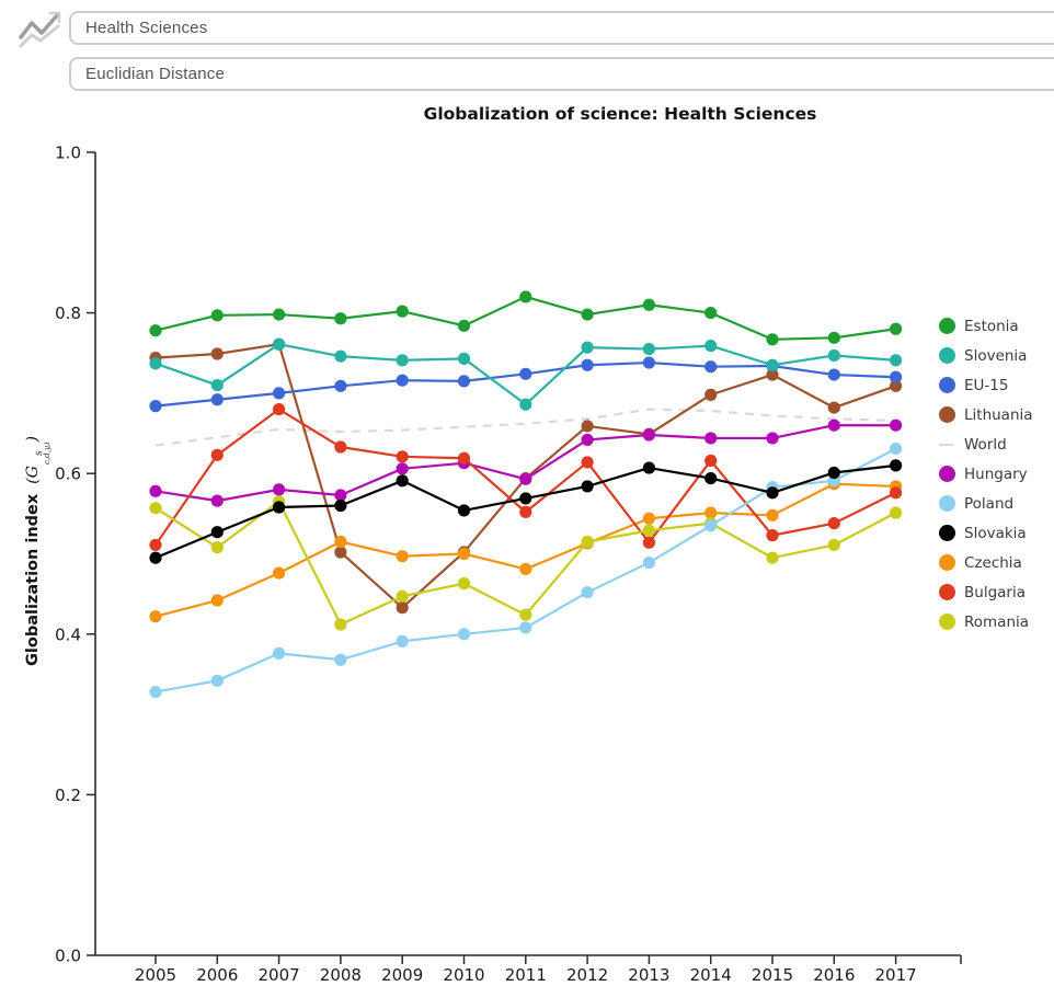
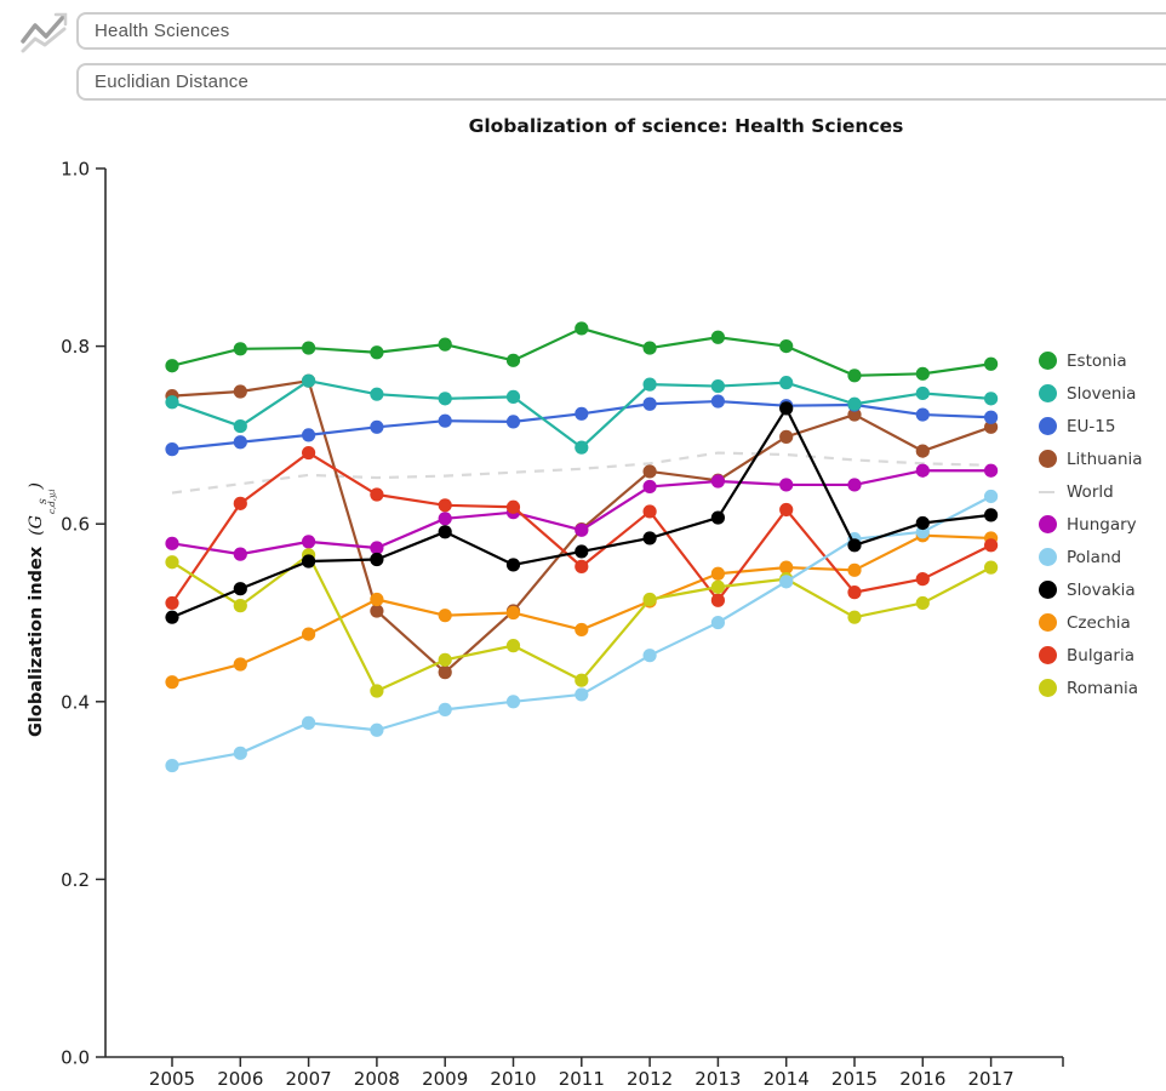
Slovakia/2014: 0.59 -> 0.73
